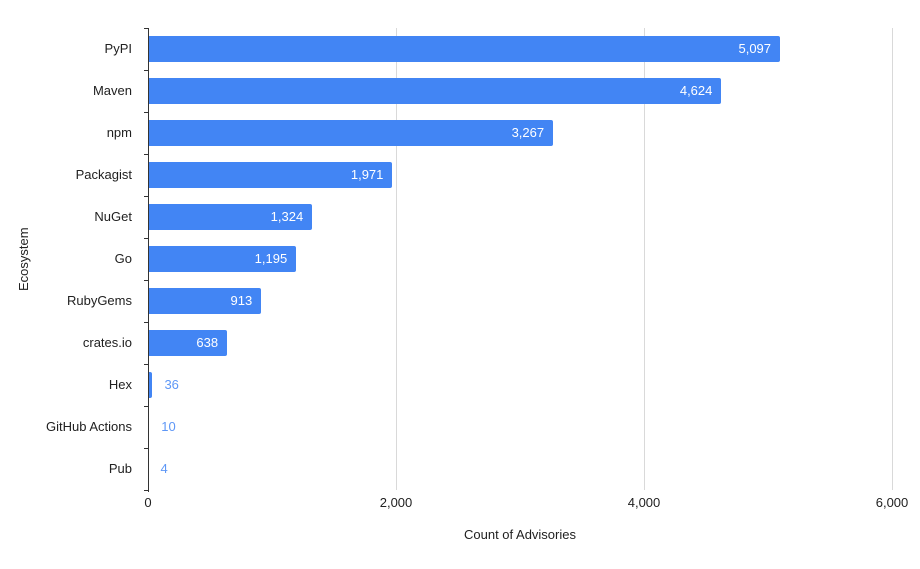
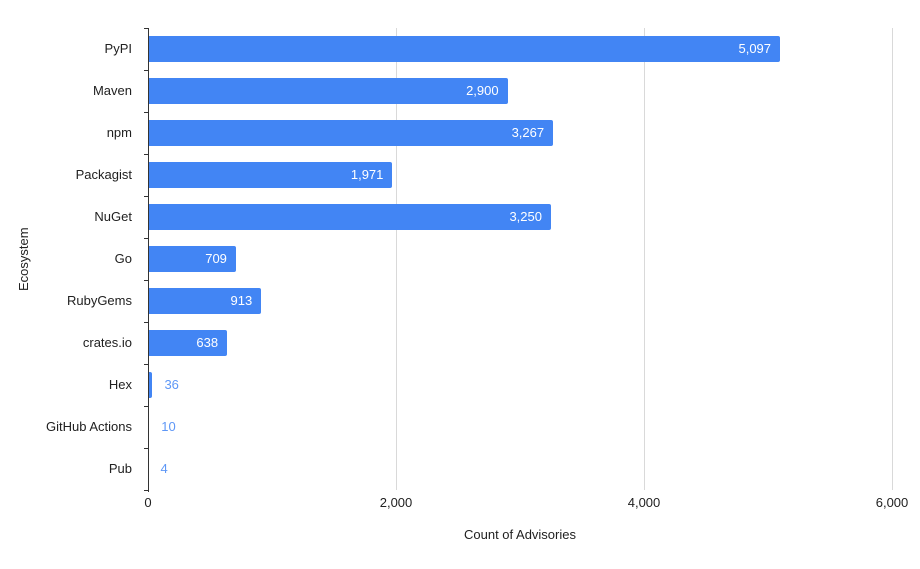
Maven: 4,624 -> 2,900
NuGet: 1,324 -> 3,250
Go: 1,195 -> 709
